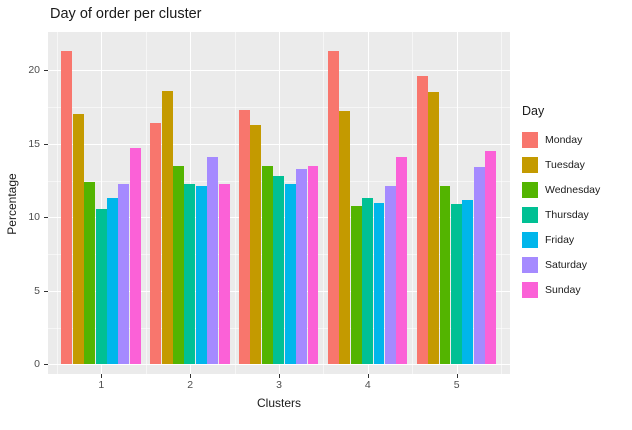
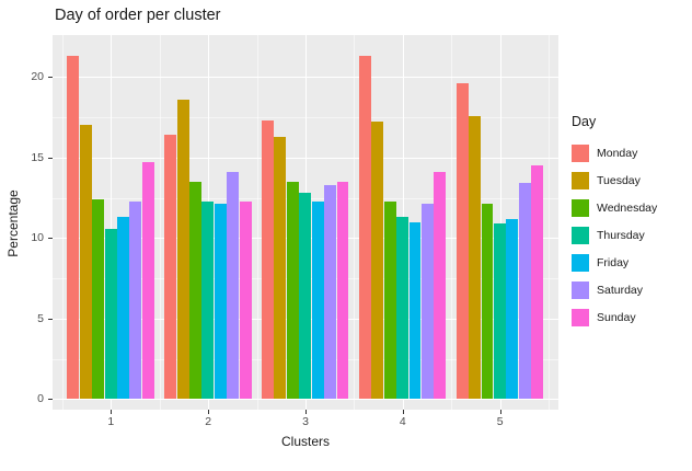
Wednesday/4: 10.8 -> 12.3
Tuesday/5: 18.5 -> 17.6
